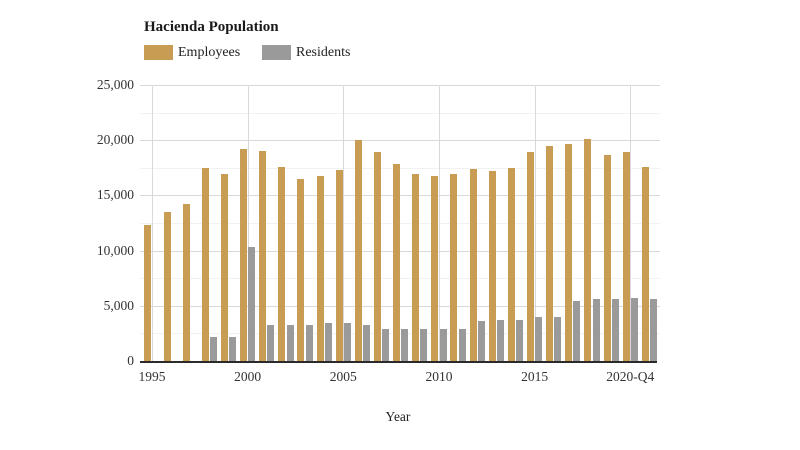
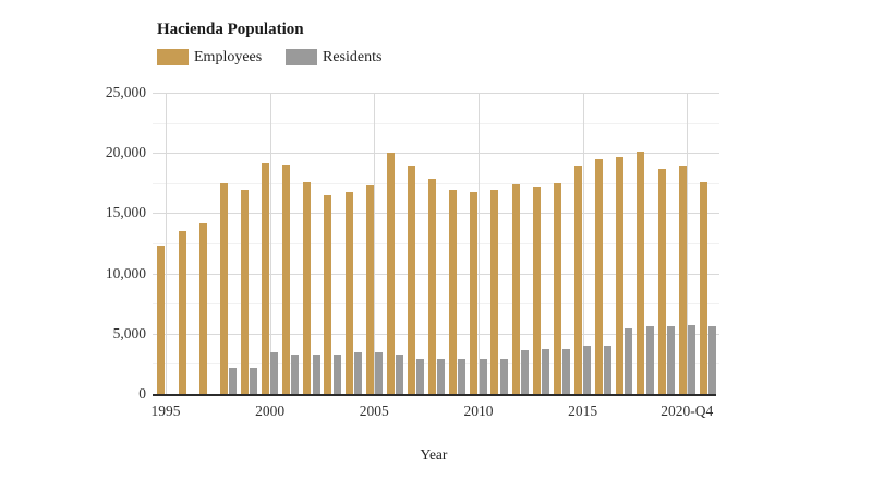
Residents/2000: 10300 -> 3400
